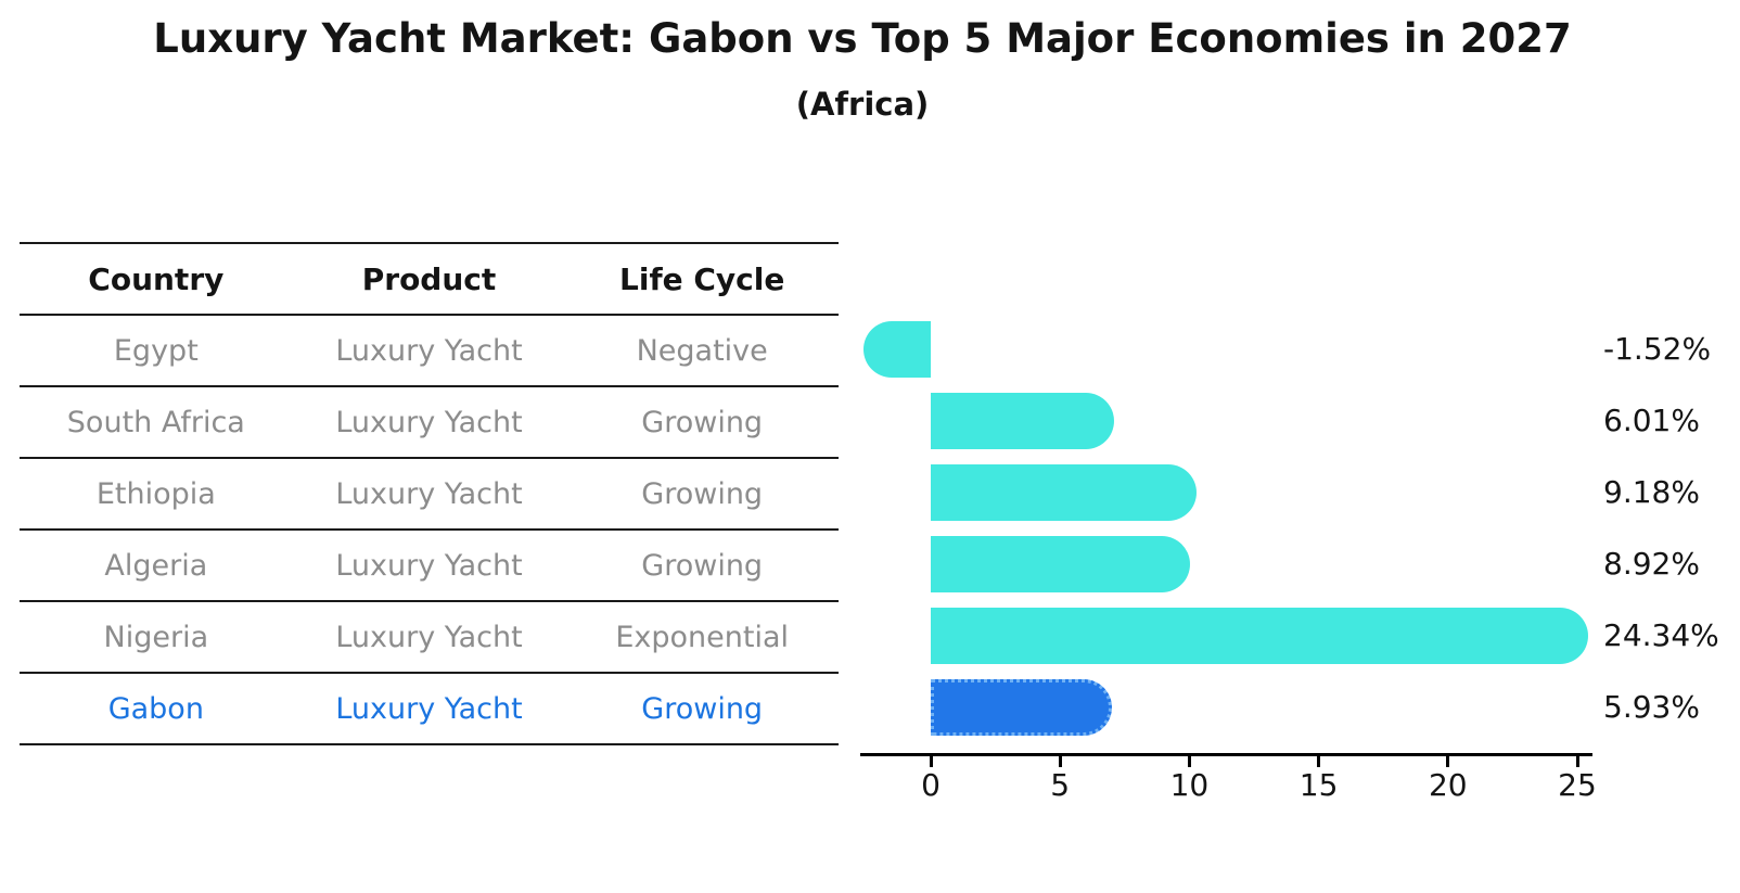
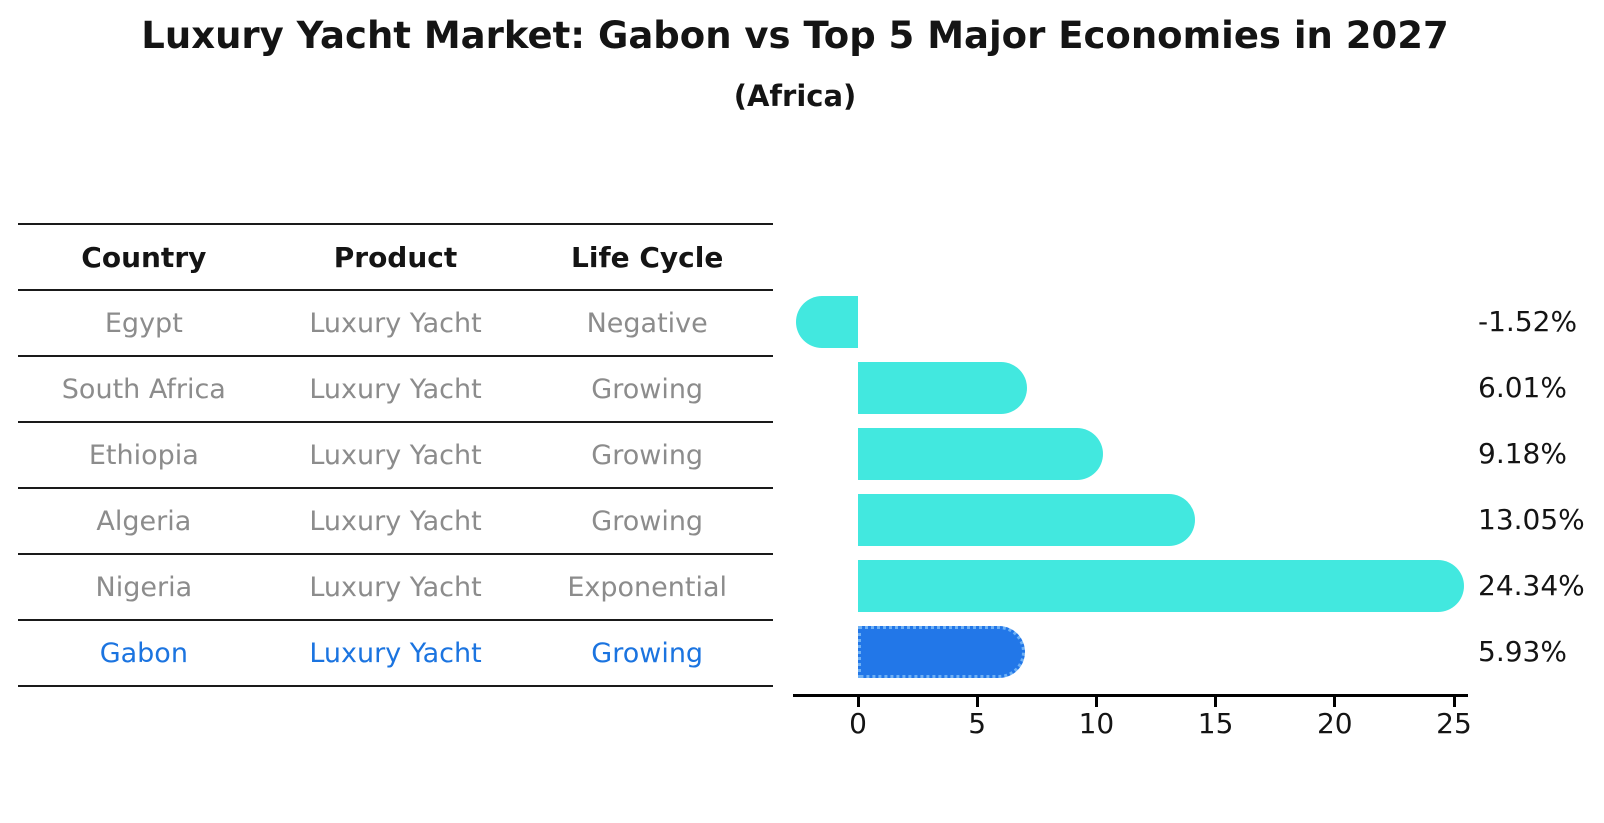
Algeria: 8.92% -> 13.05%
